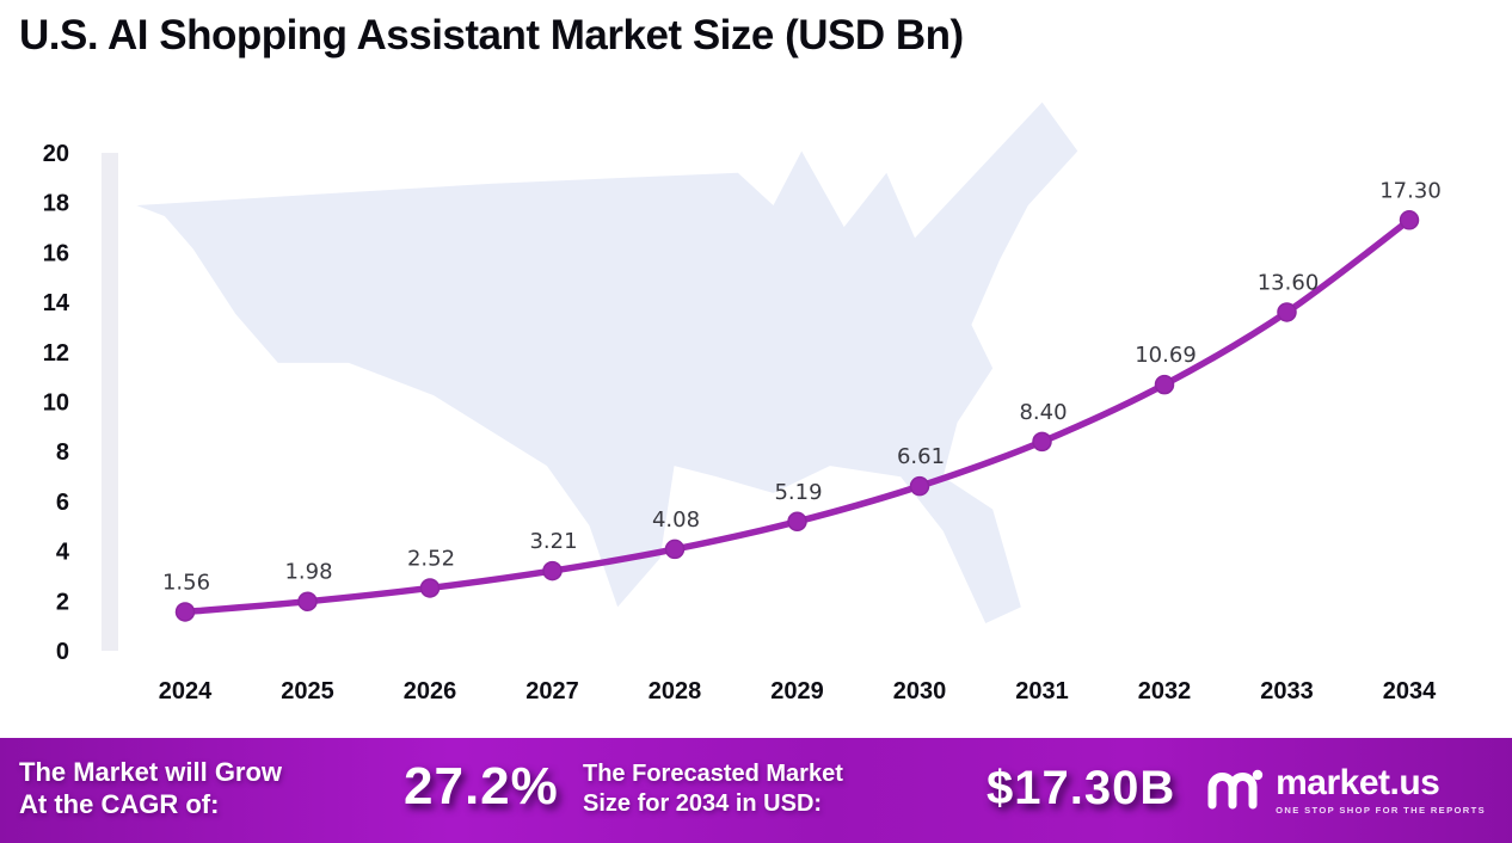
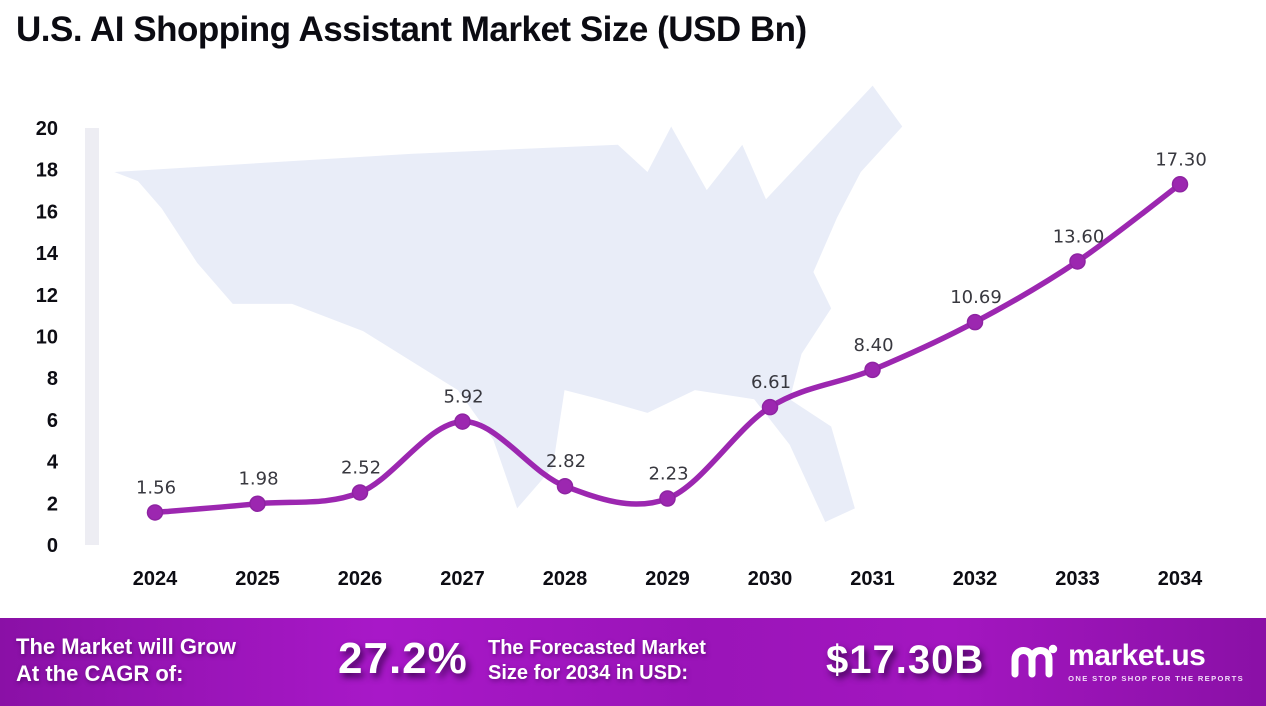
2027: 3.21 -> 5.92
2028: 4.08 -> 2.82
2029: 5.19 -> 2.23
